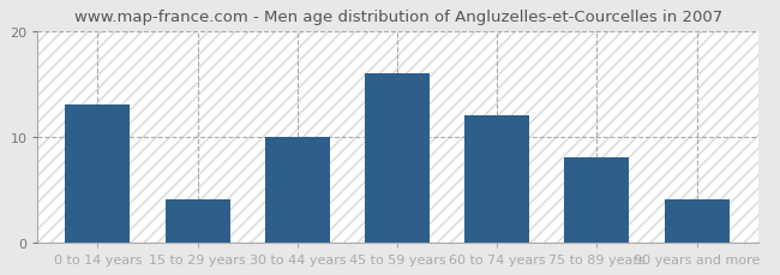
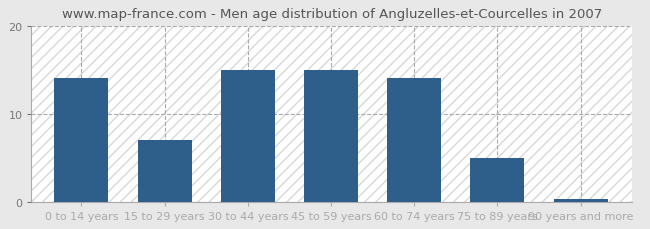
0 to 14 years: 13.0 -> 14.0
15 to 29 years: 4.0 -> 7.0
30 to 44 years: 10.0 -> 15.0
45 to 59 years: 16.0 -> 15.0
60 to 74 years: 12.0 -> 14.0
75 to 89 years: 8.0 -> 5.0
90 years and more: 4.0 -> 0.3
